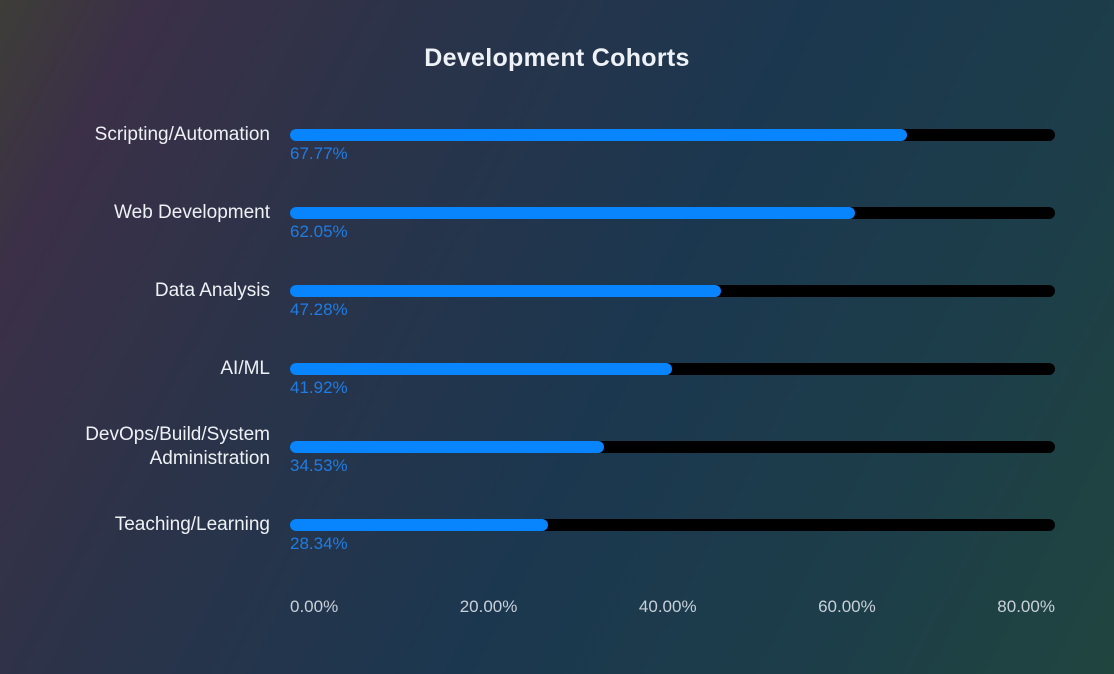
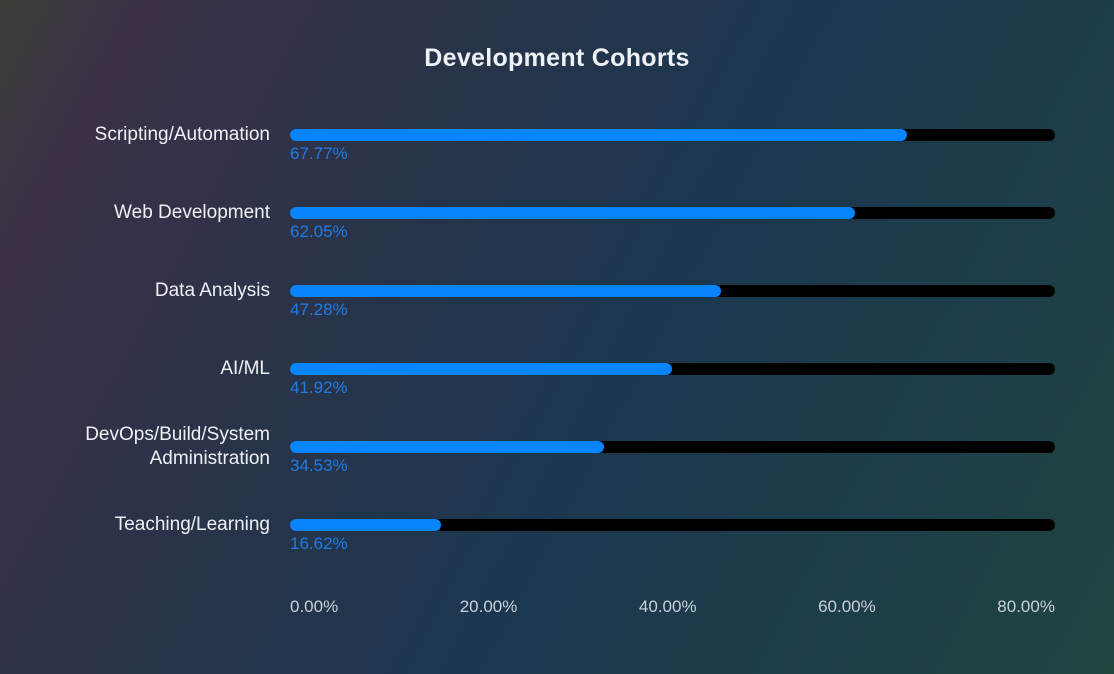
Teaching/Learning: 28.34% -> 16.62%
